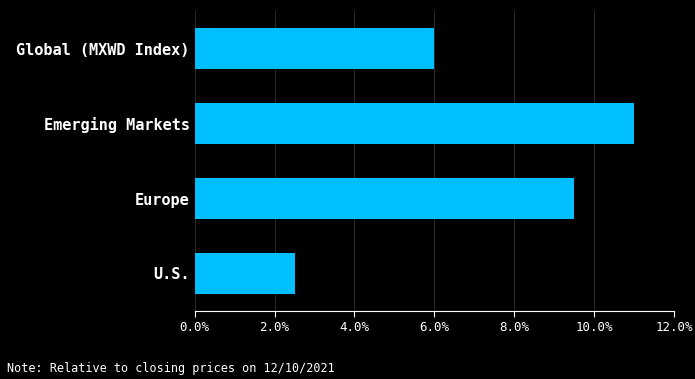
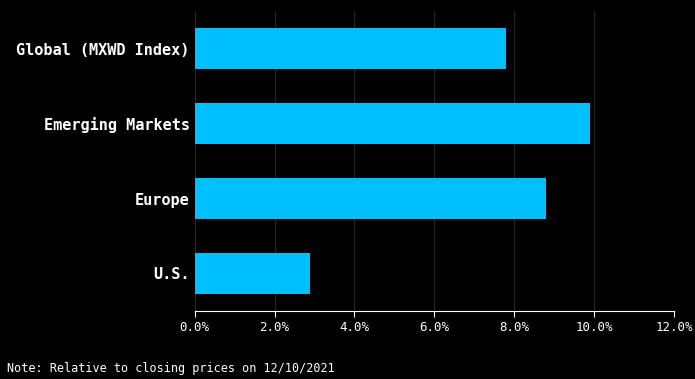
Global (MXWD Index): 6.0% -> 7.8%
Emerging Markets: 11.0% -> 9.9%
Europe: 9.5% -> 8.8%
U.S.: 2.5% -> 2.9%
